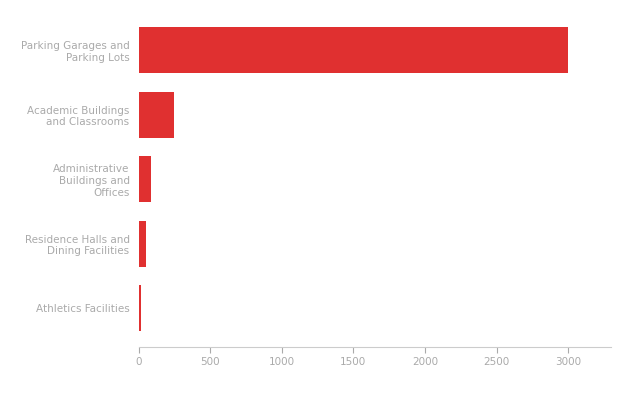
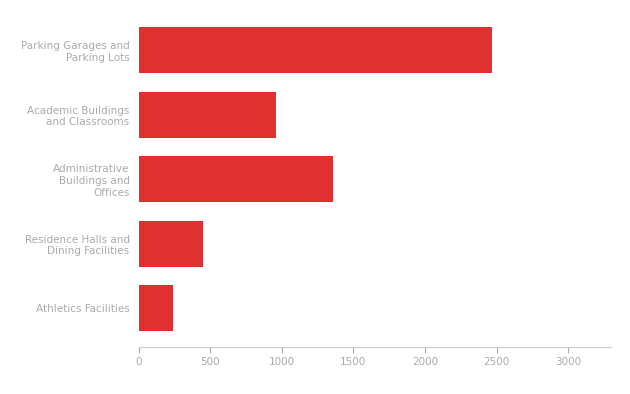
Parking Garages and Parking Lots: 3000 -> 2470
Academic Buildings and Classrooms: 250 -> 960
Administrative Buildings and Offices: 90 -> 1360
Residence Halls and Dining Facilities: 50 -> 450
Athletics Facilities: 20 -> 240
